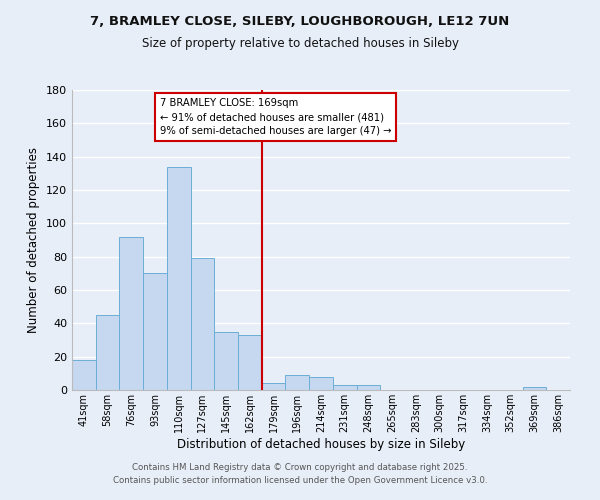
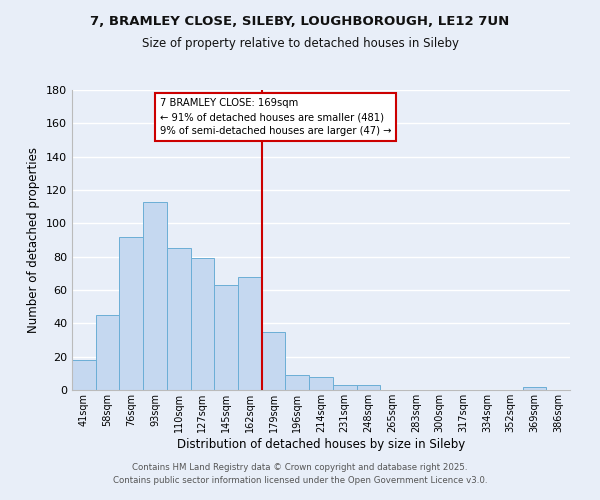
93sqm: 70 -> 113
110sqm: 134 -> 85
145sqm: 35 -> 63
162sqm: 33 -> 68
179sqm: 4 -> 35
